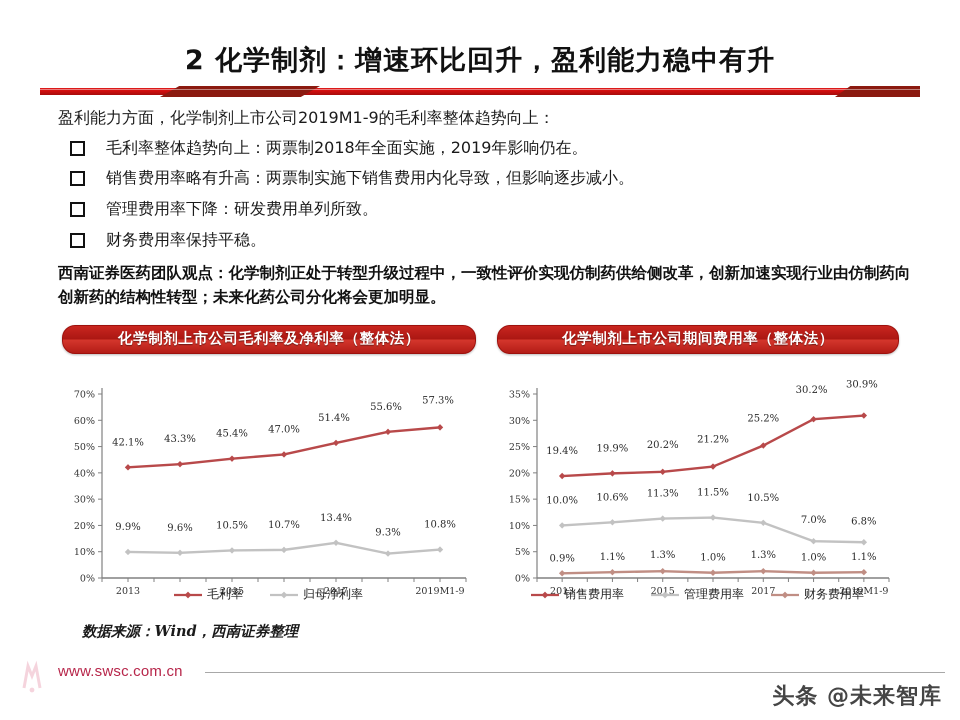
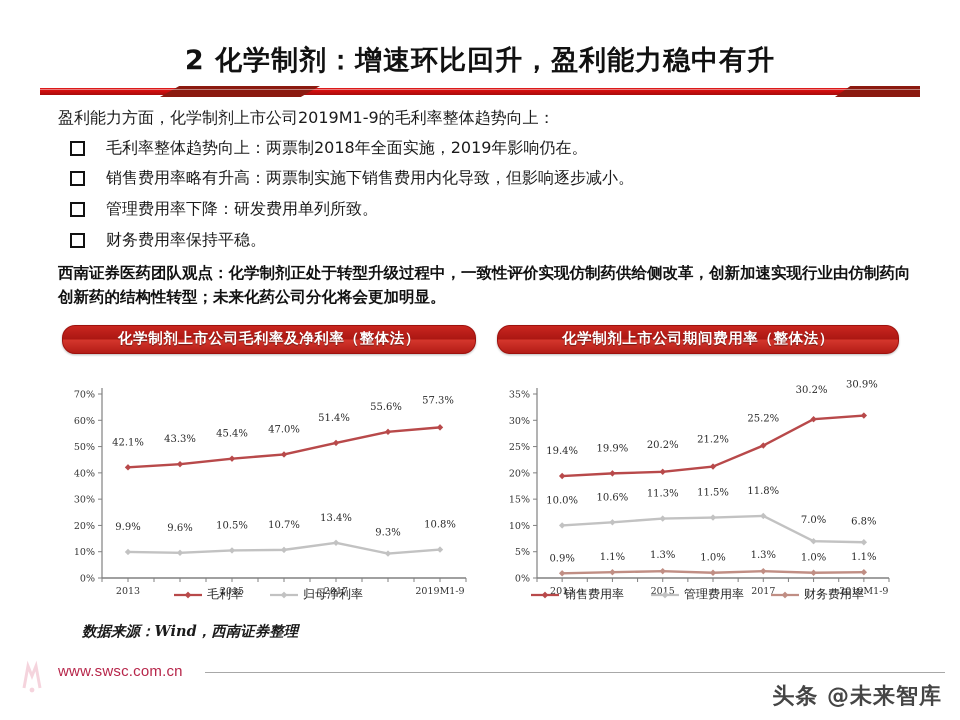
化学制剂上市公司期间费用率（整体法）/管理费用率/2017: 10.5% -> 11.8%
